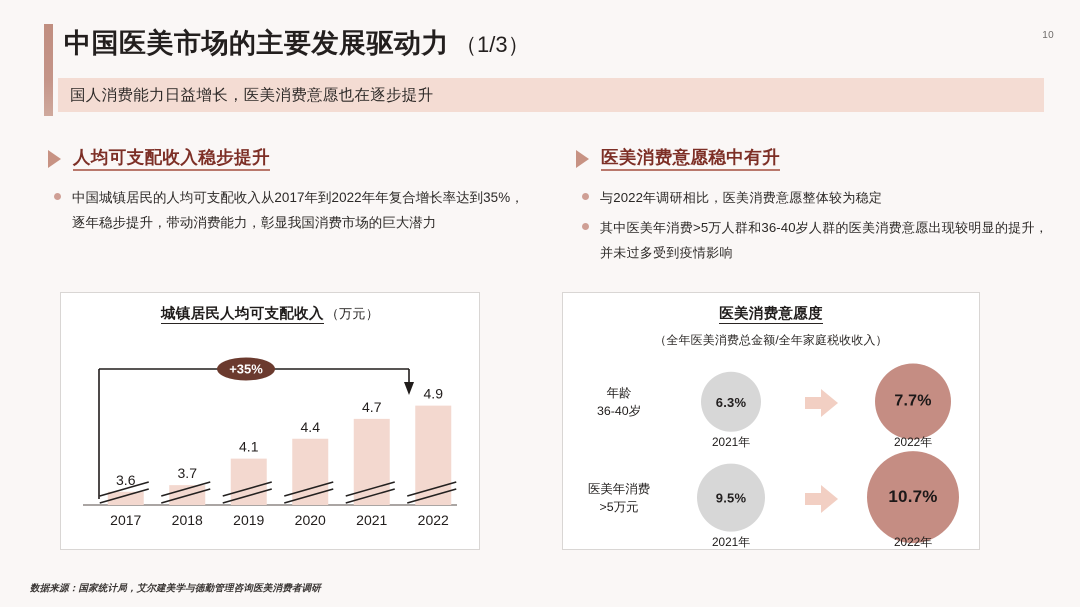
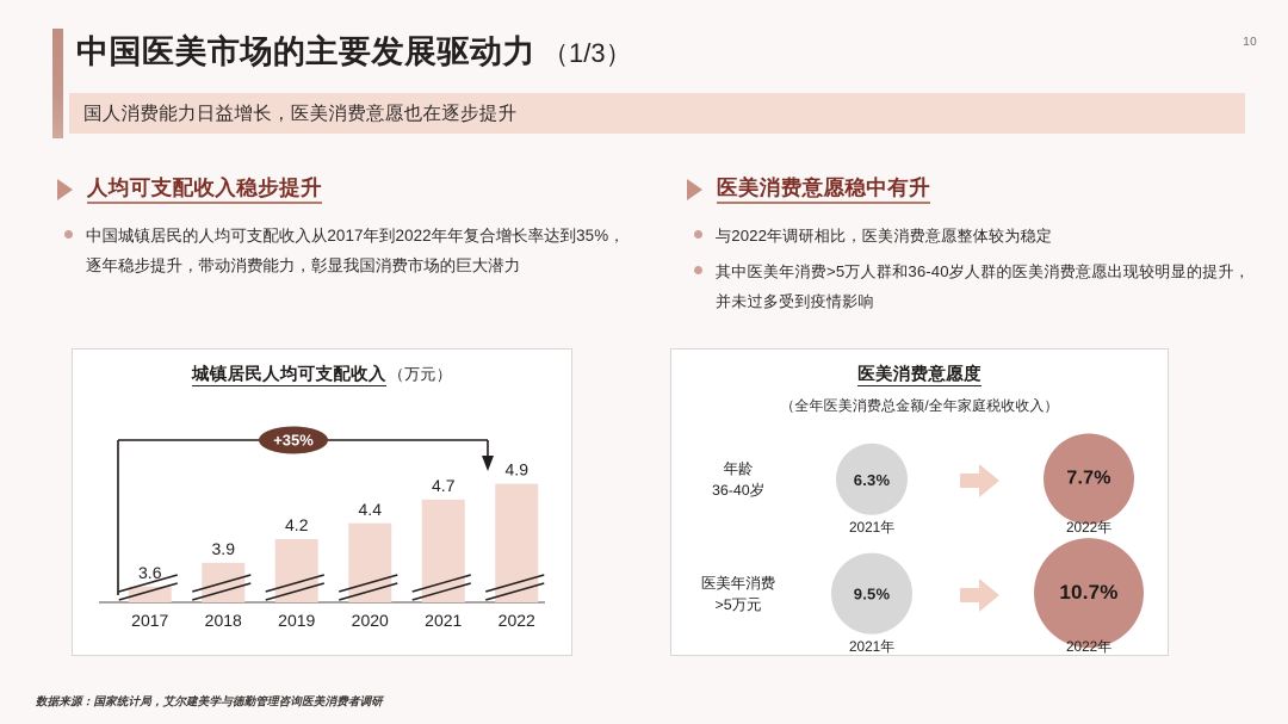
2018: 3.7 -> 3.9
2019: 4.1 -> 4.2
